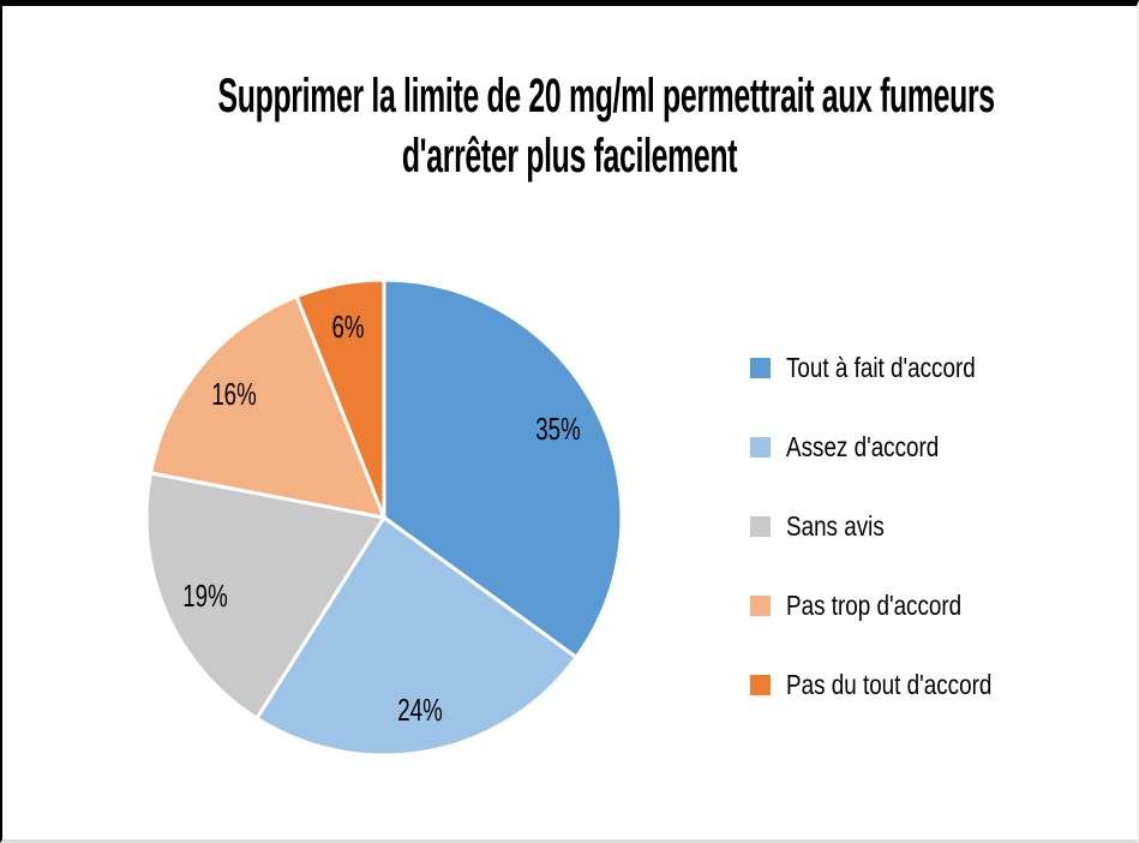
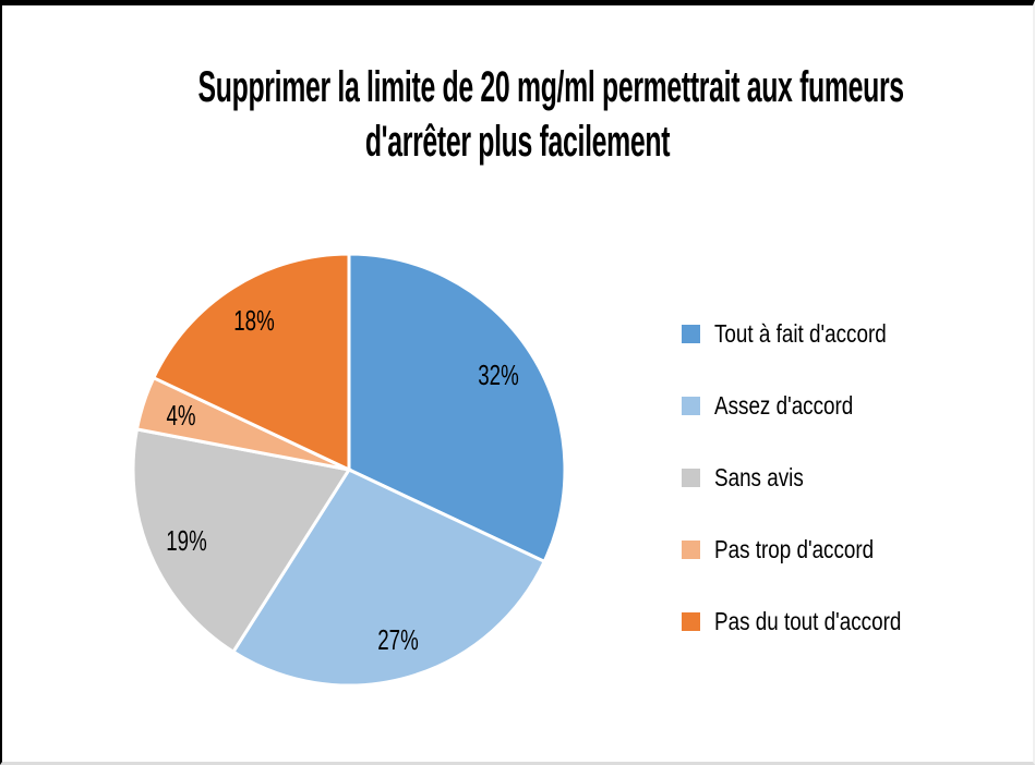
Tout à fait d'accord: 35% -> 32%
Assez d'accord: 24% -> 27%
Pas trop d'accord: 16% -> 4%
Pas du tout d'accord: 6% -> 18%
